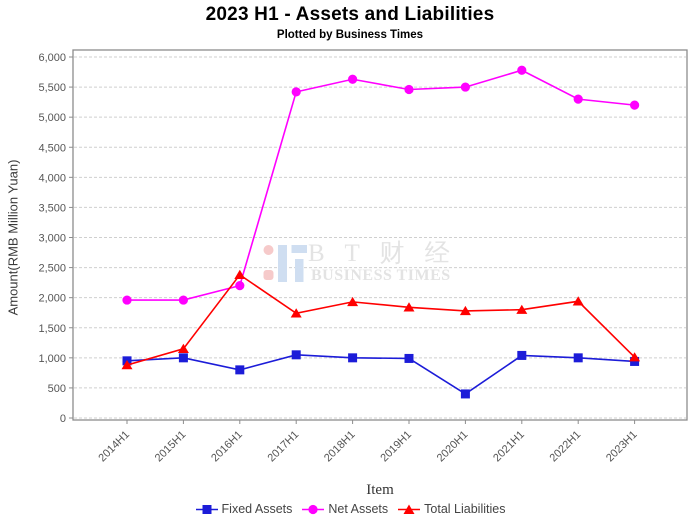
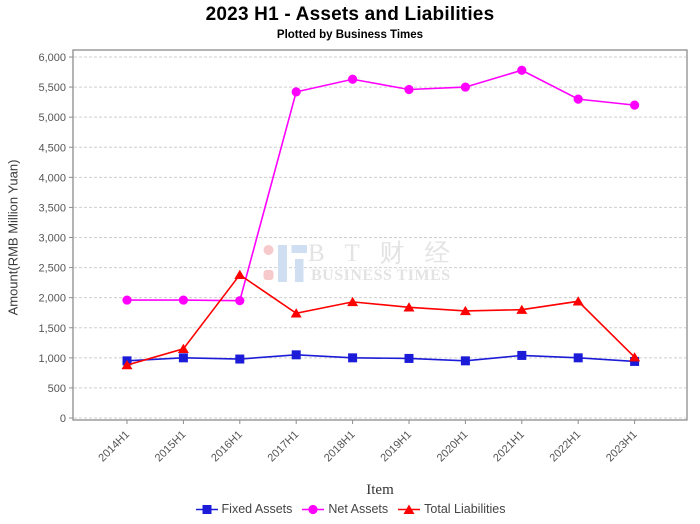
Fixed Assets/2016H1: 800 -> 1000
Net Assets/2016H1: 2200 -> 2000
Fixed Assets/2020H1: 400 -> 1000
